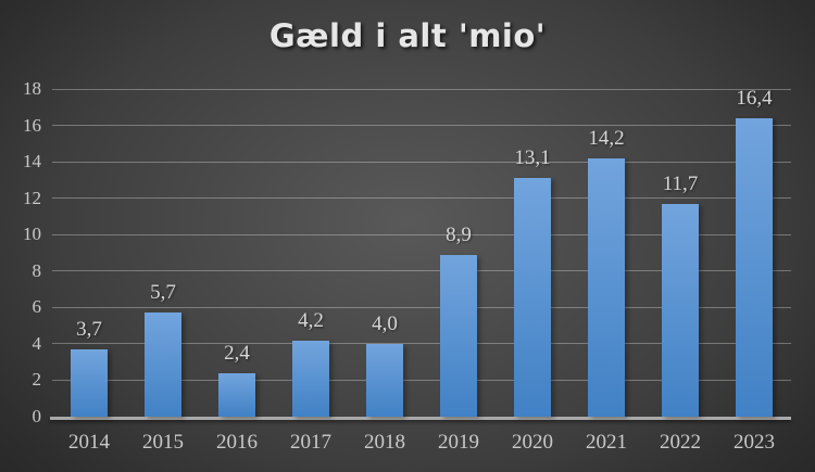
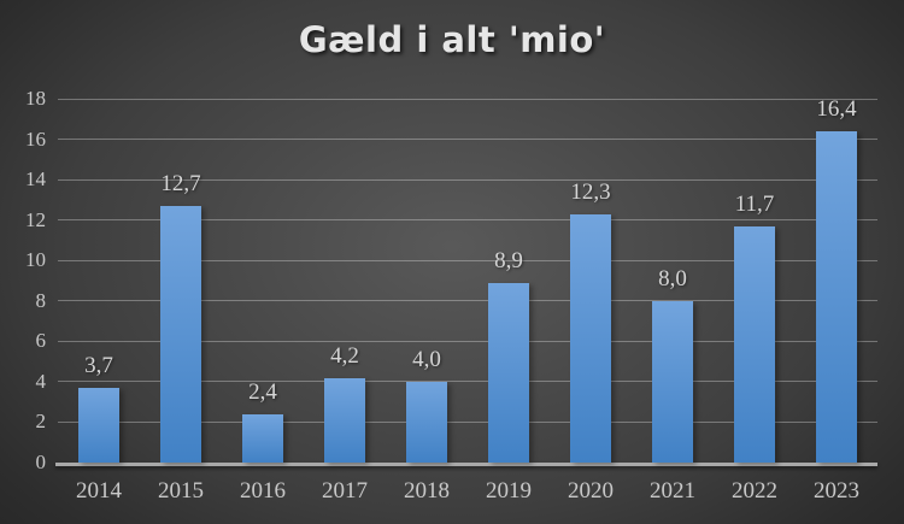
2015: 5,7 -> 12,7
2020: 13,1 -> 12,3
2021: 14,2 -> 8,0
